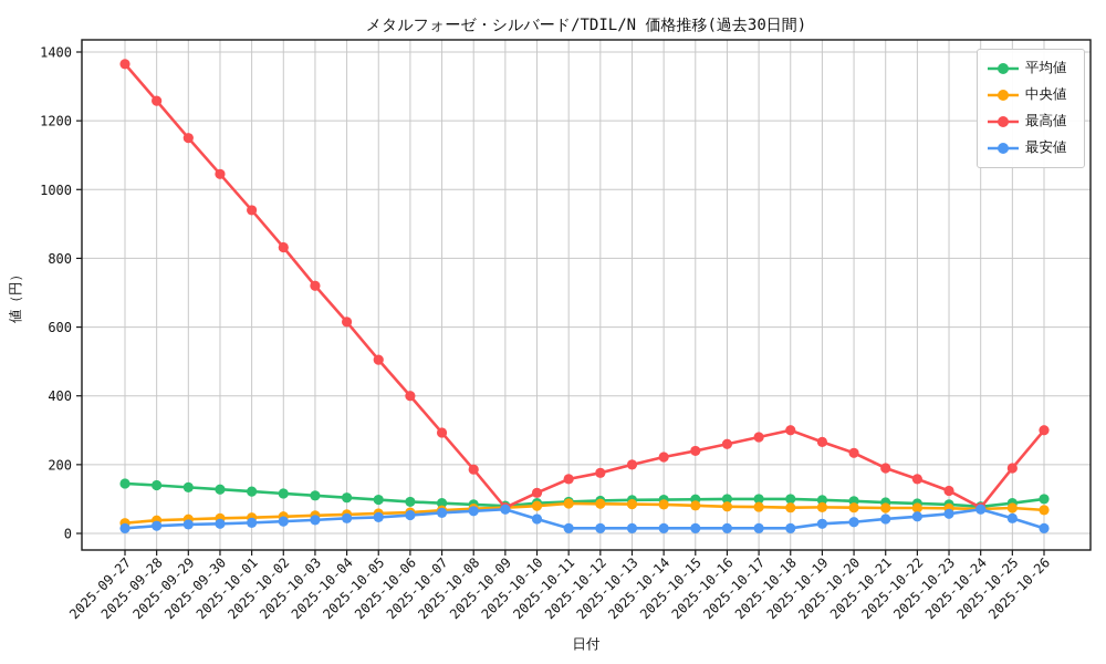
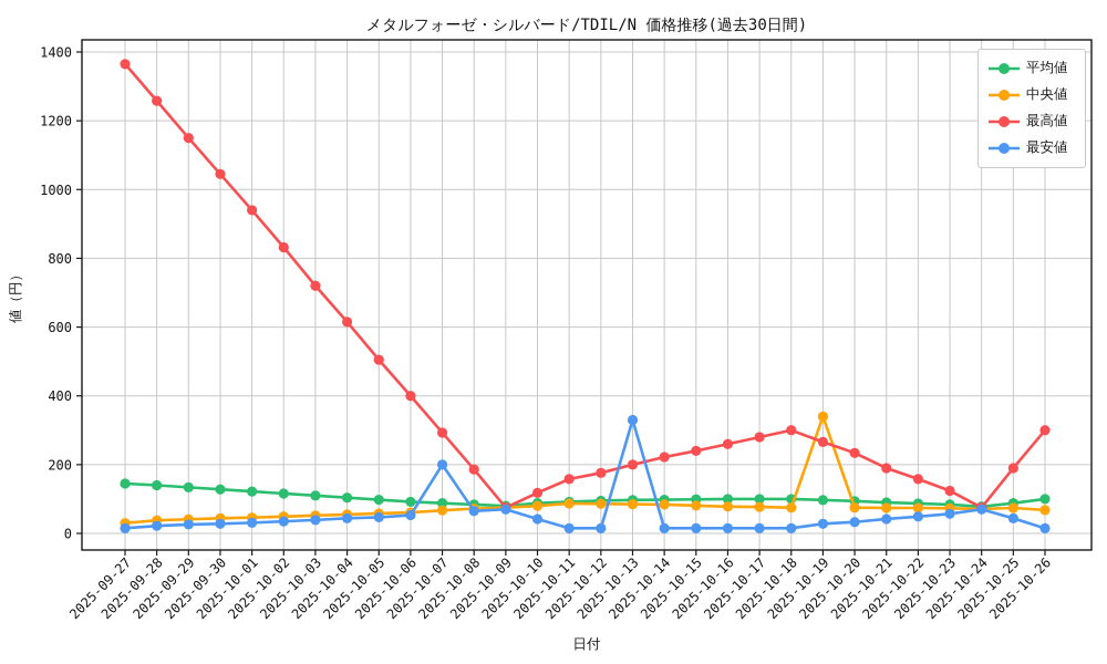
最安値/2025-10-07: 60 -> 200
最安値/2025-10-13: 20 -> 330
中央値/2025-10-19: 80 -> 340
